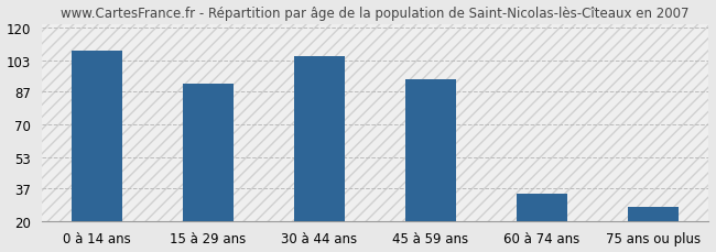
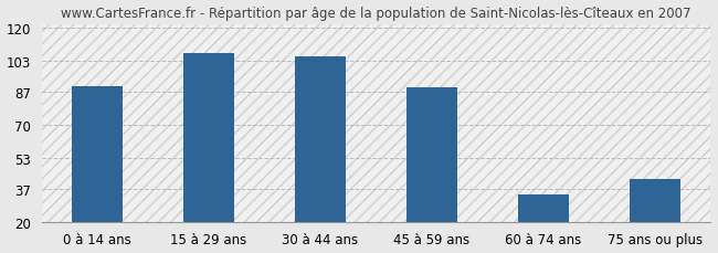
0 à 14 ans: 108 -> 90
15 à 29 ans: 91 -> 107
45 à 59 ans: 93 -> 89
75 ans ou plus: 27 -> 42
